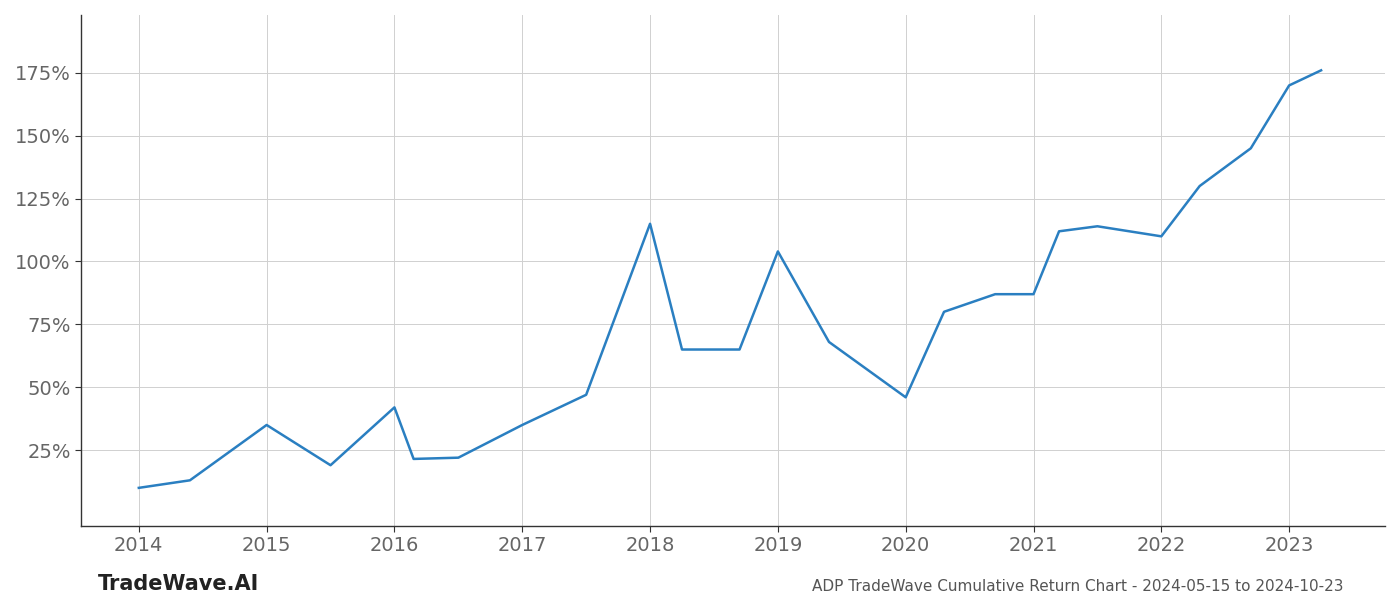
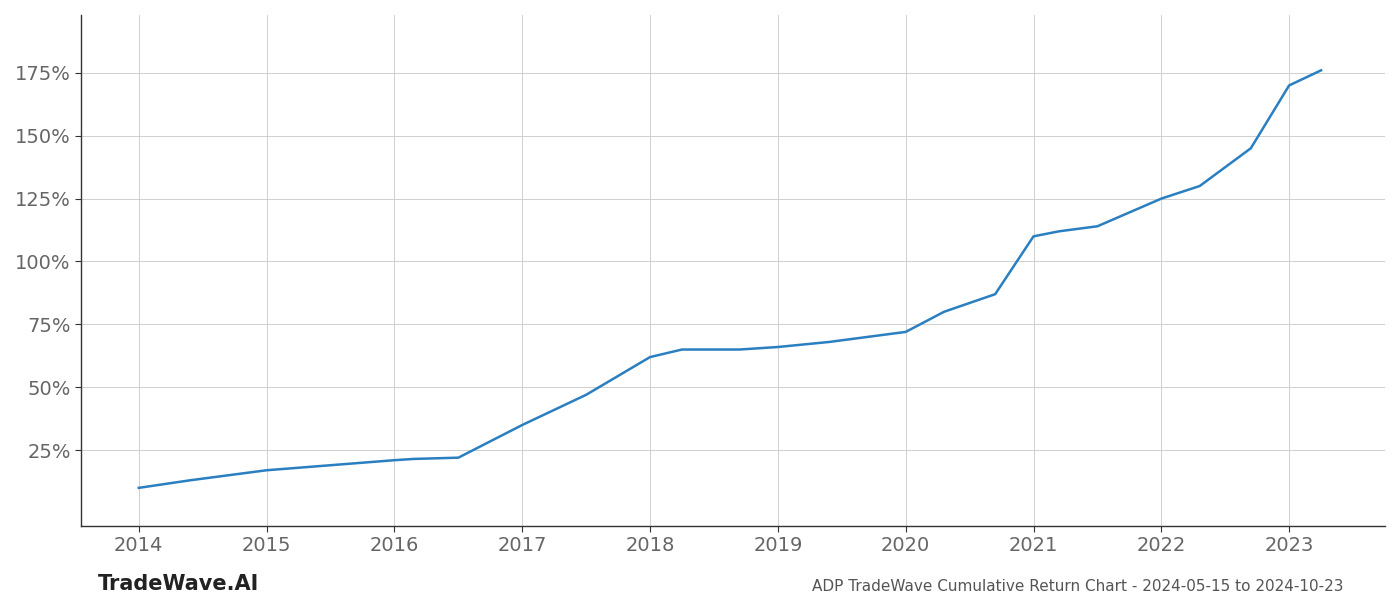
2015: 35.0% -> 17.0%
2016: 42.0% -> 21.0%
2018: 115.0% -> 62.0%
2019: 104.0% -> 66.0%
2020: 46.0% -> 72.0%
2021: 87.0% -> 110.0%
2022: 110.0% -> 125.0%
